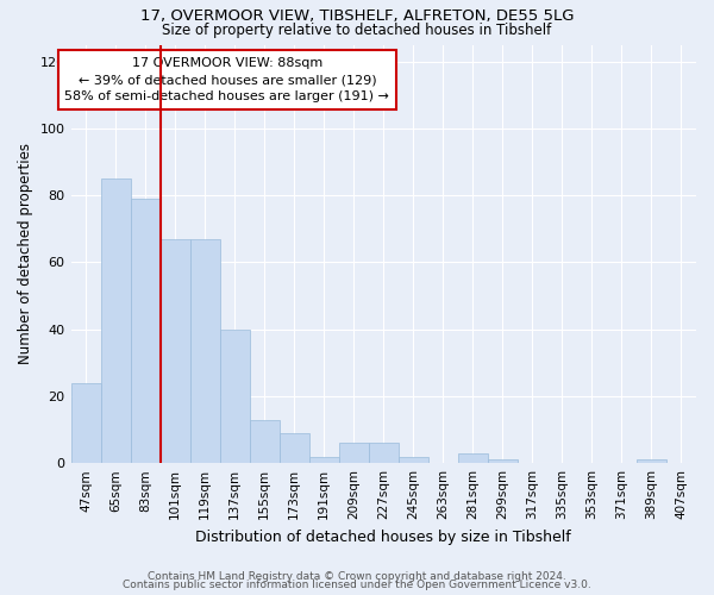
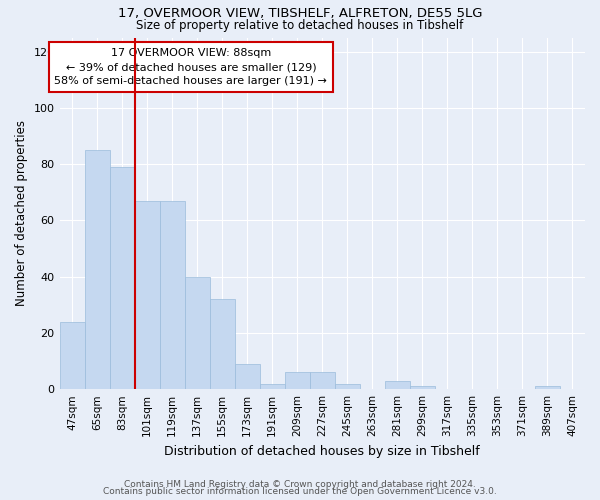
155sqm: 13 -> 32
